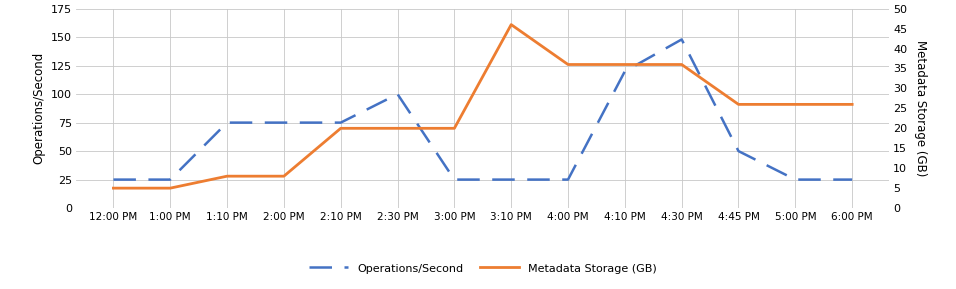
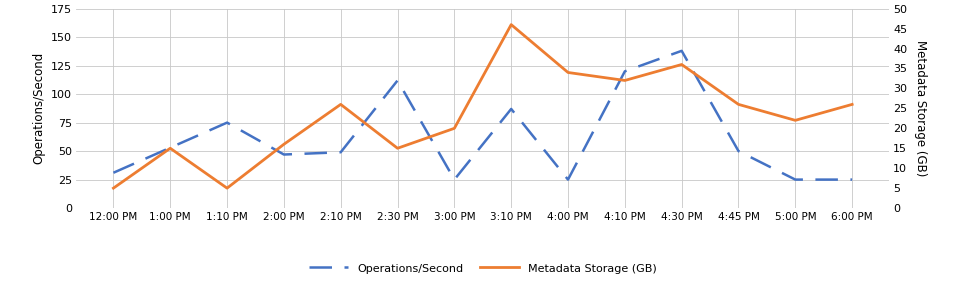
Operations/Second/12:00 PM: 25 -> 31
Operations/Second/1:00 PM: 25 -> 53
Metadata Storage (GB)/1:00 PM: 5 -> 15
Metadata Storage (GB)/1:10 PM: 8 -> 5
Operations/Second/2:00 PM: 75 -> 47
Metadata Storage (GB)/2:00 PM: 8 -> 16
Operations/Second/2:10 PM: 75 -> 49
Metadata Storage (GB)/2:10 PM: 20 -> 26
Operations/Second/2:30 PM: 100 -> 112
Metadata Storage (GB)/2:30 PM: 20 -> 15
Operations/Second/3:10 PM: 25 -> 87
Metadata Storage (GB)/4:00 PM: 36 -> 34
Metadata Storage (GB)/4:10 PM: 36 -> 32
Operations/Second/4:30 PM: 148 -> 138
Metadata Storage (GB)/5:00 PM: 26 -> 22
